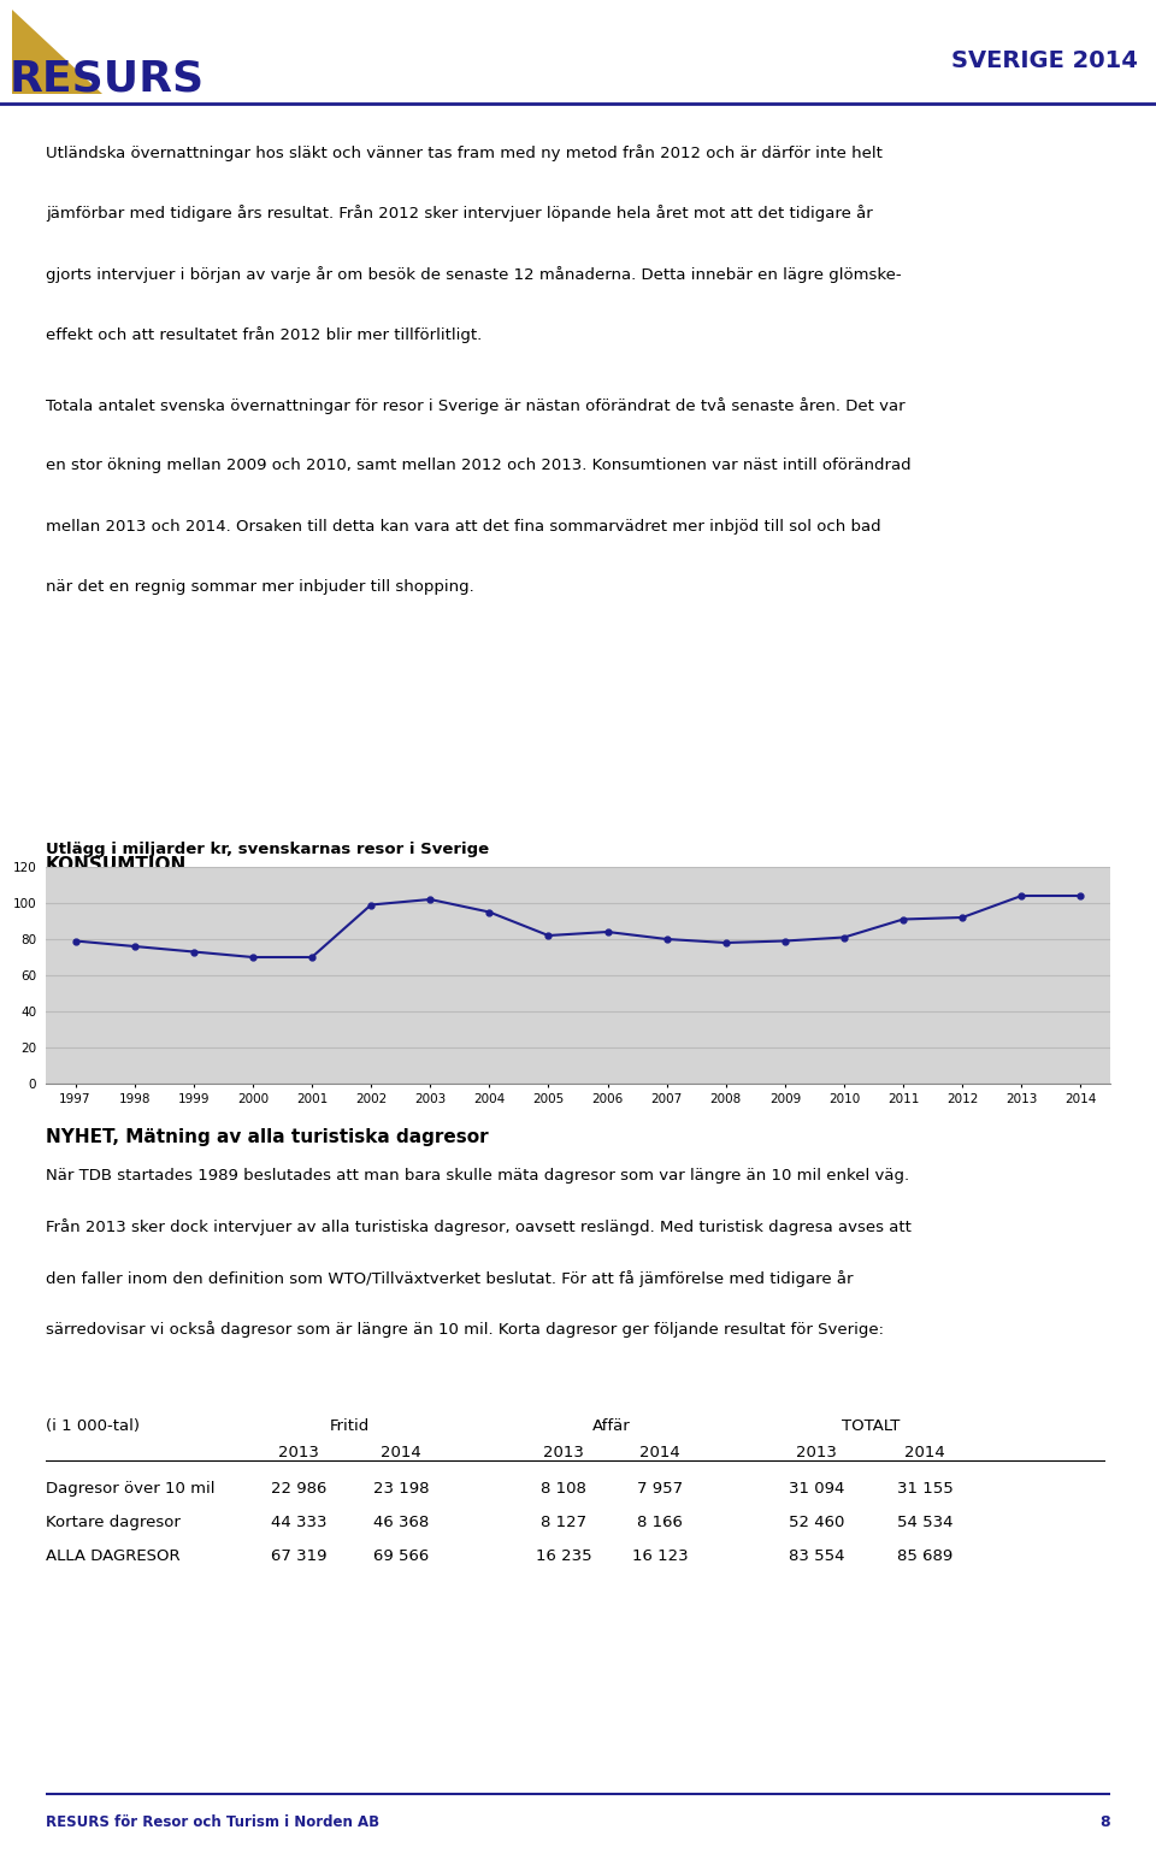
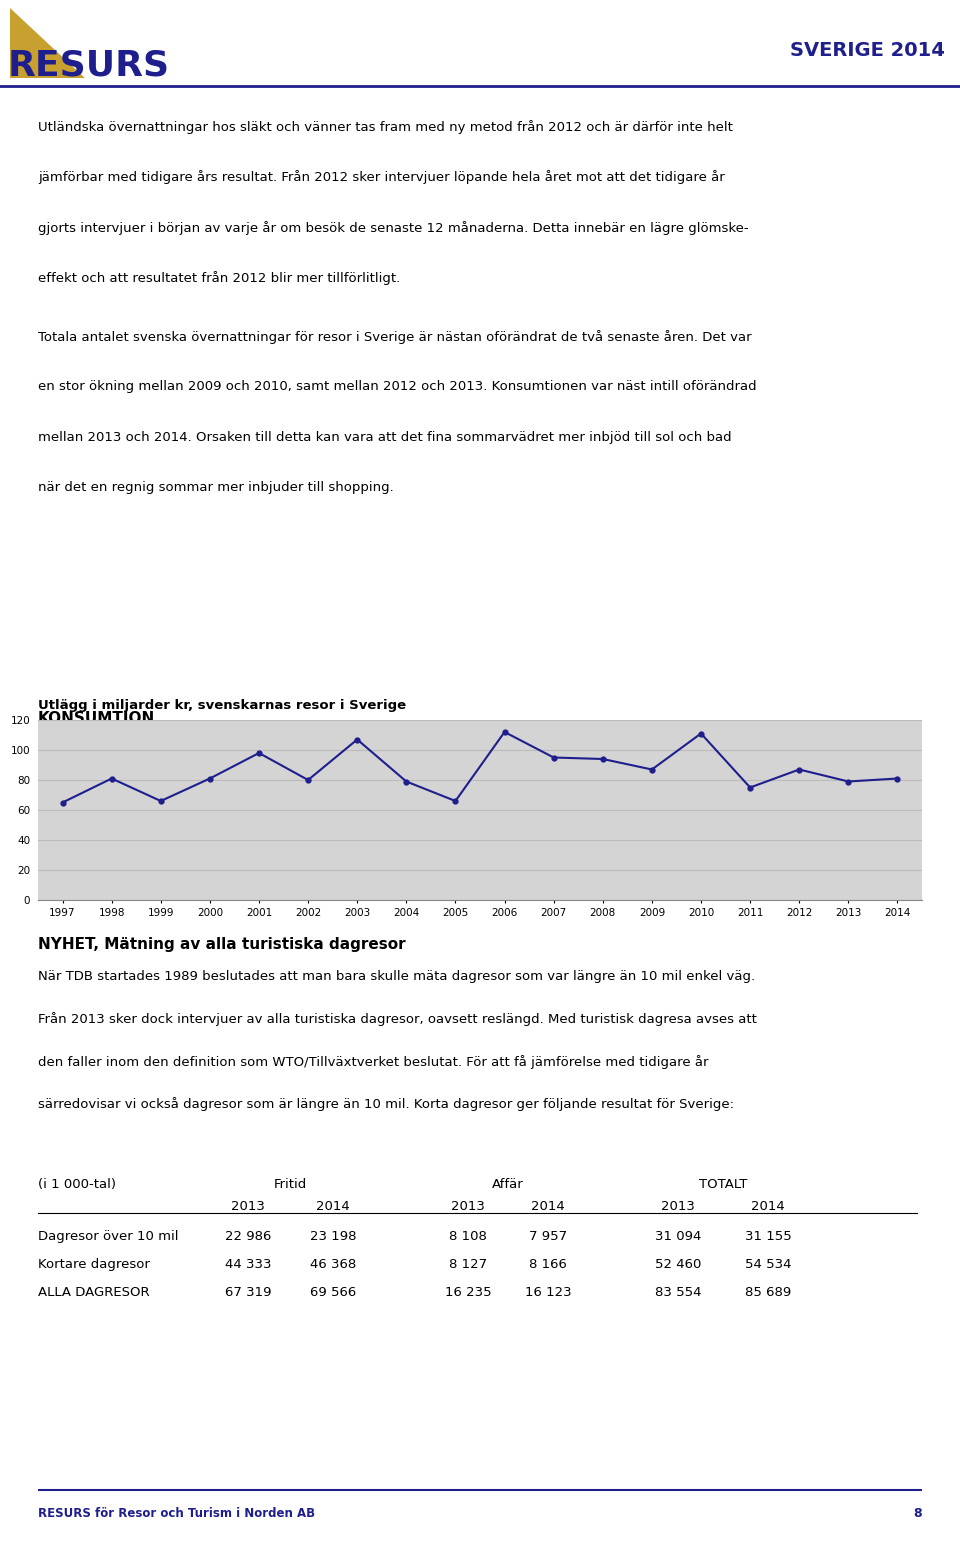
1997: 79 -> 65
1998: 76 -> 81
1999: 73 -> 66
2000: 70 -> 81
2001: 70 -> 98
2002: 99 -> 80
2003: 102 -> 107
2004: 95 -> 79
2005: 82 -> 66
2006: 84 -> 112
2007: 80 -> 95
2008: 78 -> 94
2009: 79 -> 87
2010: 81 -> 111
2011: 91 -> 75
2012: 92 -> 87
2013: 104 -> 79
2014: 104 -> 81
